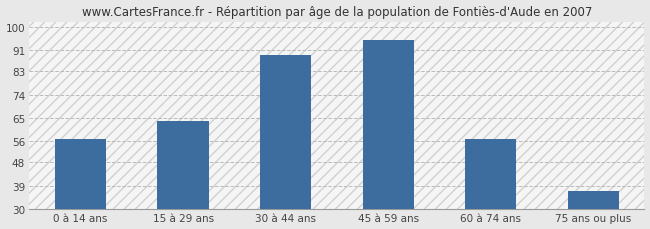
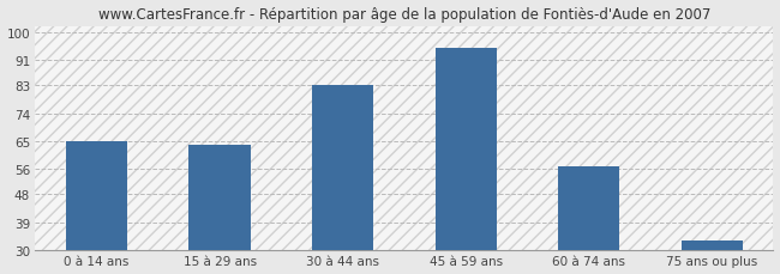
0 à 14 ans: 57 -> 65
30 à 44 ans: 89 -> 83
75 ans ou plus: 37 -> 33
